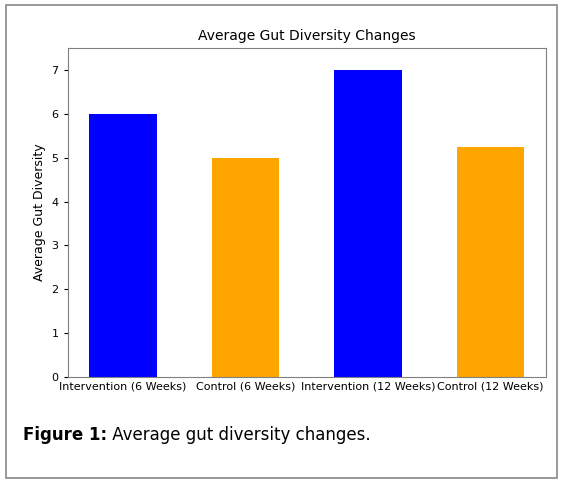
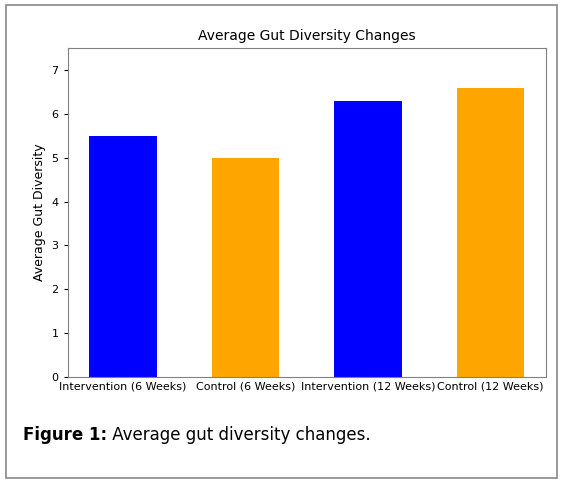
Intervention (6 Weeks): 6.00 -> 5.50
Intervention (12 Weeks): 7.00 -> 6.30
Control (12 Weeks): 5.25 -> 6.60
